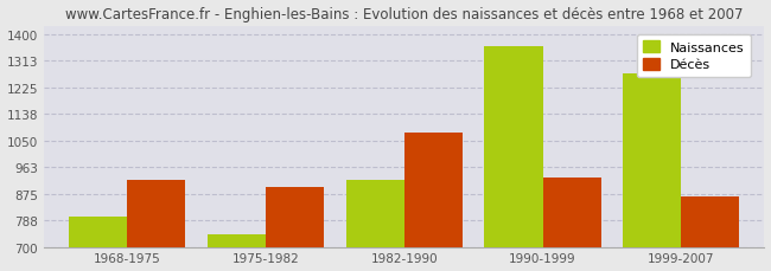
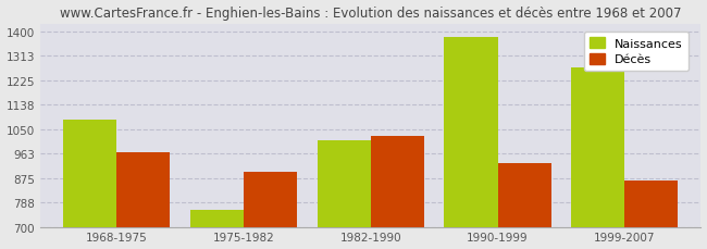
Naissances/1968-1975: 800 -> 1085
Décès/1968-1975: 920 -> 968
Naissances/1975-1982: 740 -> 762
Naissances/1982-1990: 920 -> 1010
Décès/1982-1990: 1075 -> 1025
Naissances/1990-1999: 1360 -> 1383
